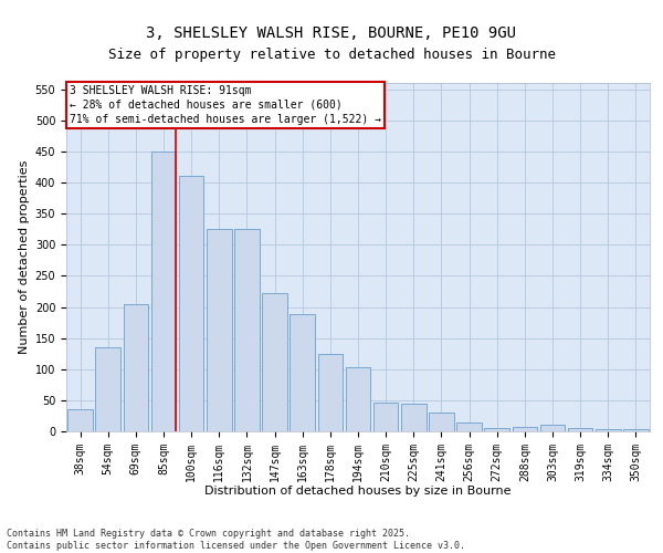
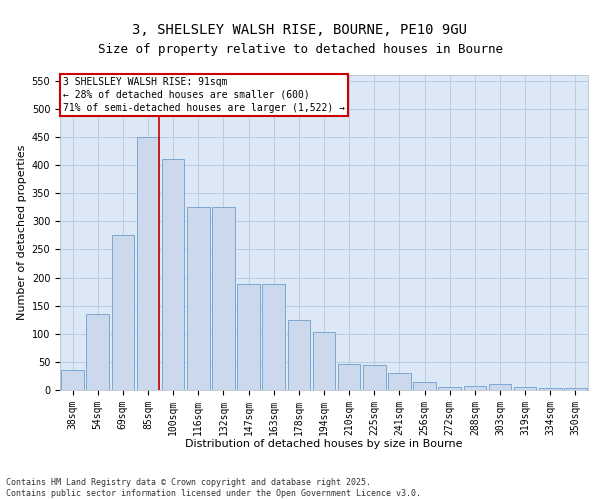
69sqm: 204 -> 275
147sqm: 222 -> 188
